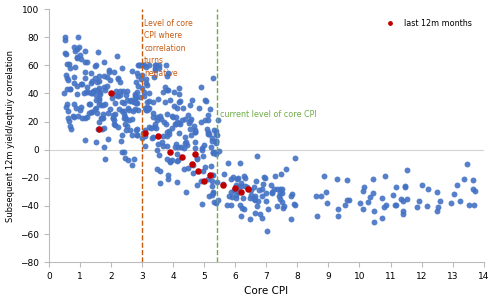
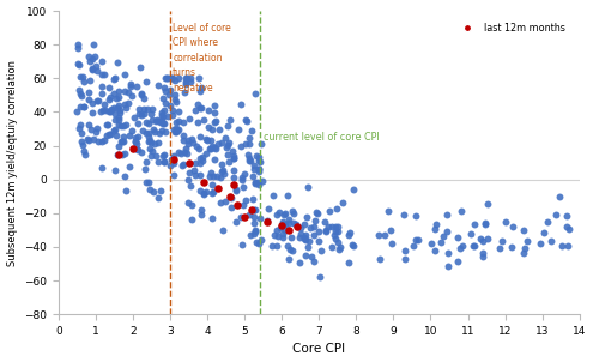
last 12m months/2: 40 -> 18
